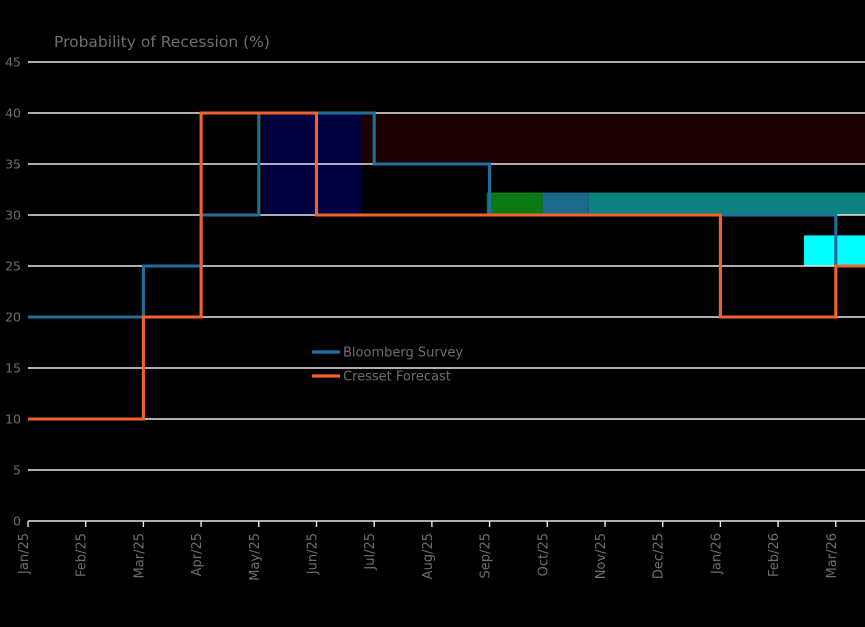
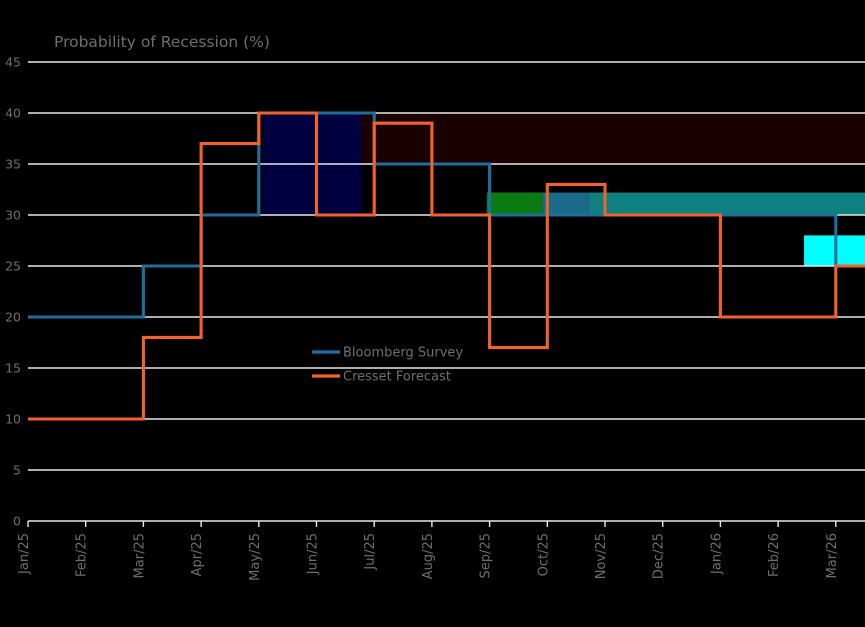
Cresset Forecast/Mar/25: 20 -> 18
Cresset Forecast/Apr/25: 40 -> 37
Cresset Forecast/Jul/25: 30 -> 39
Cresset Forecast/Sep/25: 30 -> 17
Cresset Forecast/Oct/25: 30 -> 33
